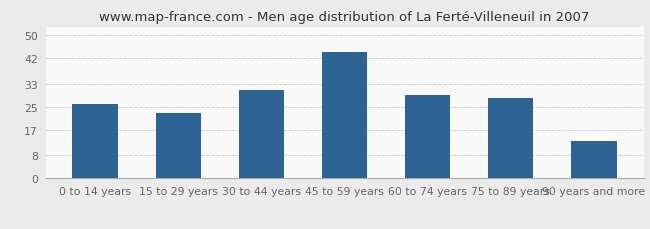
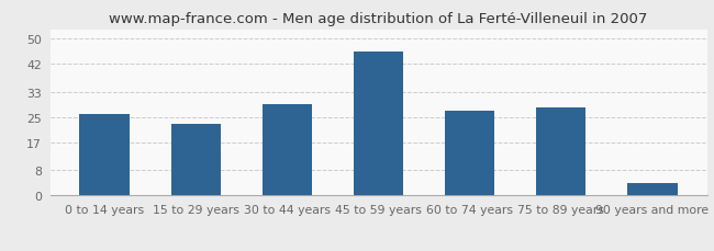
30 to 44 years: 31 -> 29
45 to 59 years: 44 -> 46
60 to 74 years: 29 -> 27
90 years and more: 13 -> 4
